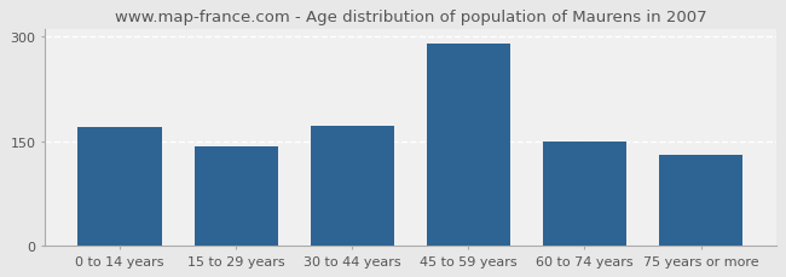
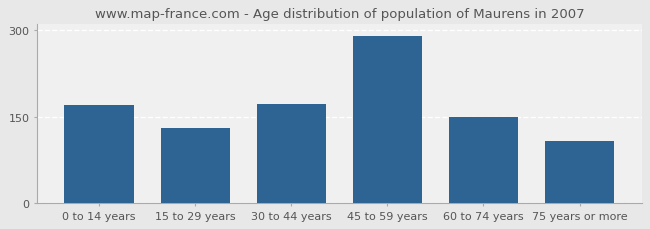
15 to 29 years: 143 -> 130
75 years or more: 130 -> 108
